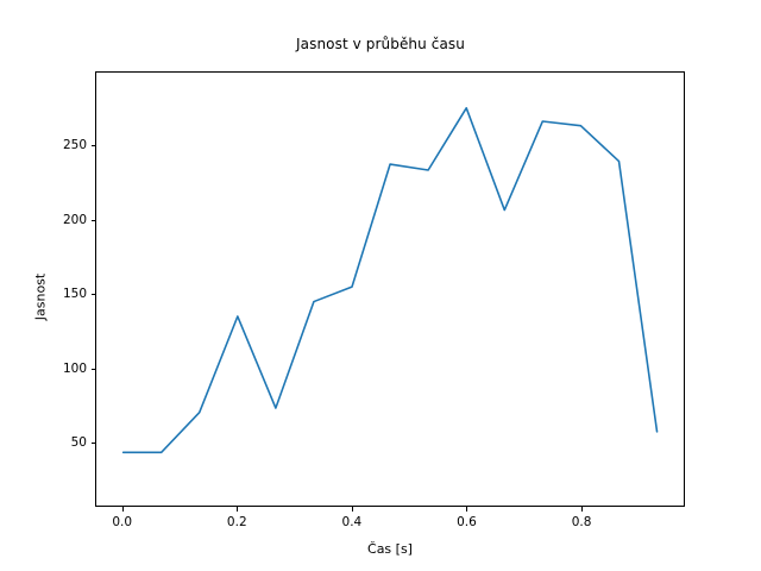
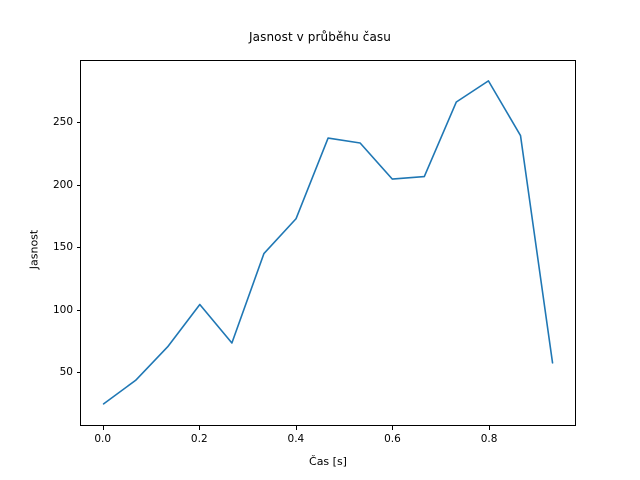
0.0: 43 -> 24
0.2: 135 -> 104
0.4: 155 -> 173
0.6: 276 -> 205
0.8: 264 -> 284
